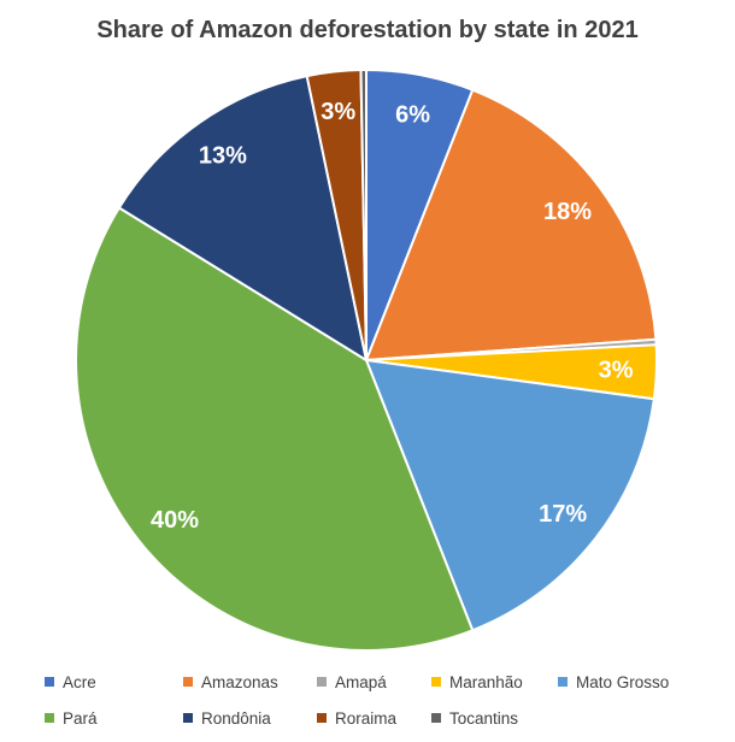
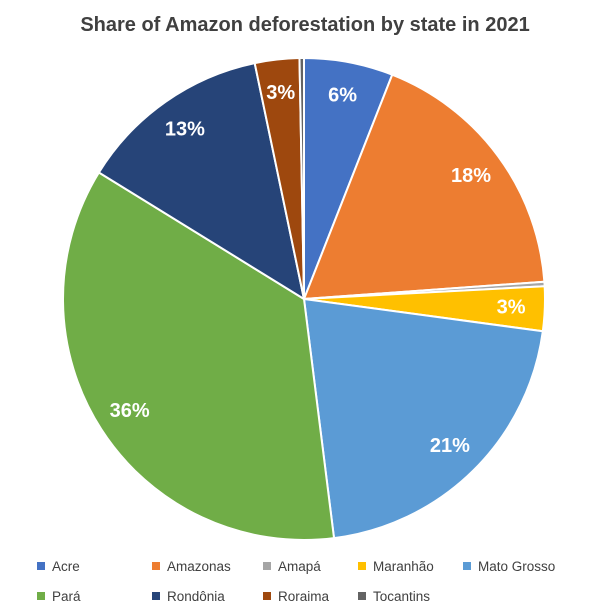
Mato Grosso: 17% -> 21%
Pará: 40% -> 36%
